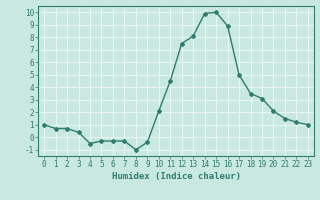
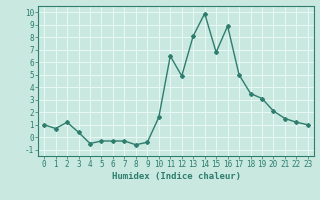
2: 0.7 -> 1.2
8: -1.0 -> -0.6
10: 2.1 -> 1.6
11: 4.5 -> 6.5
12: 7.5 -> 4.9
15: 10.0 -> 6.8
